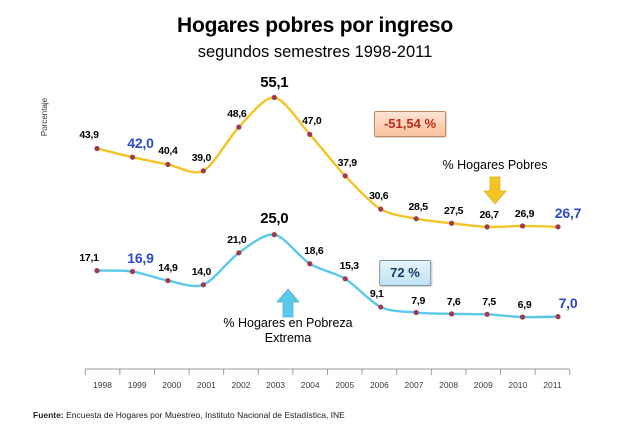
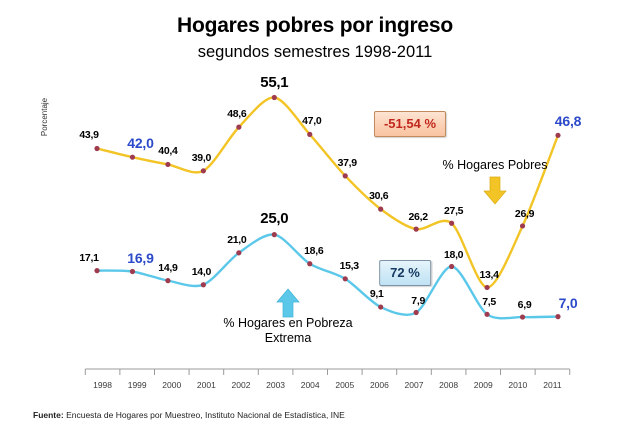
% Hogares Pobres/2007: 28,5 -> 26,2
% Hogares en Pobreza Extrema/2008: 7,6 -> 18,0
% Hogares Pobres/2009: 26,7 -> 13,4
% Hogares Pobres/2011: 26,7 -> 46,8
